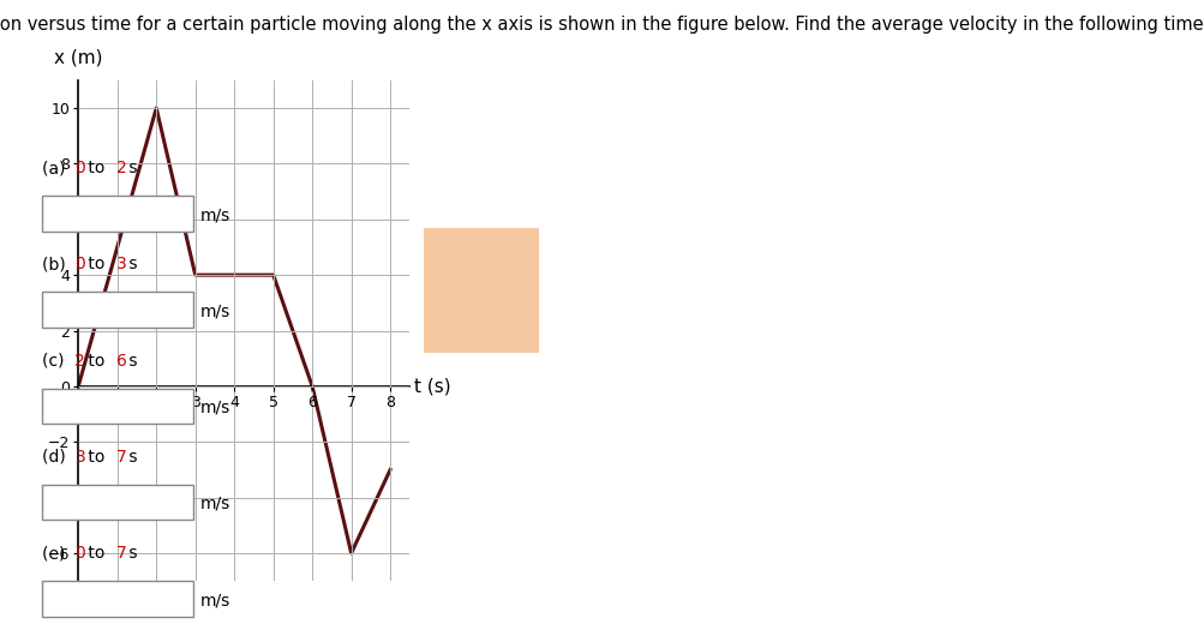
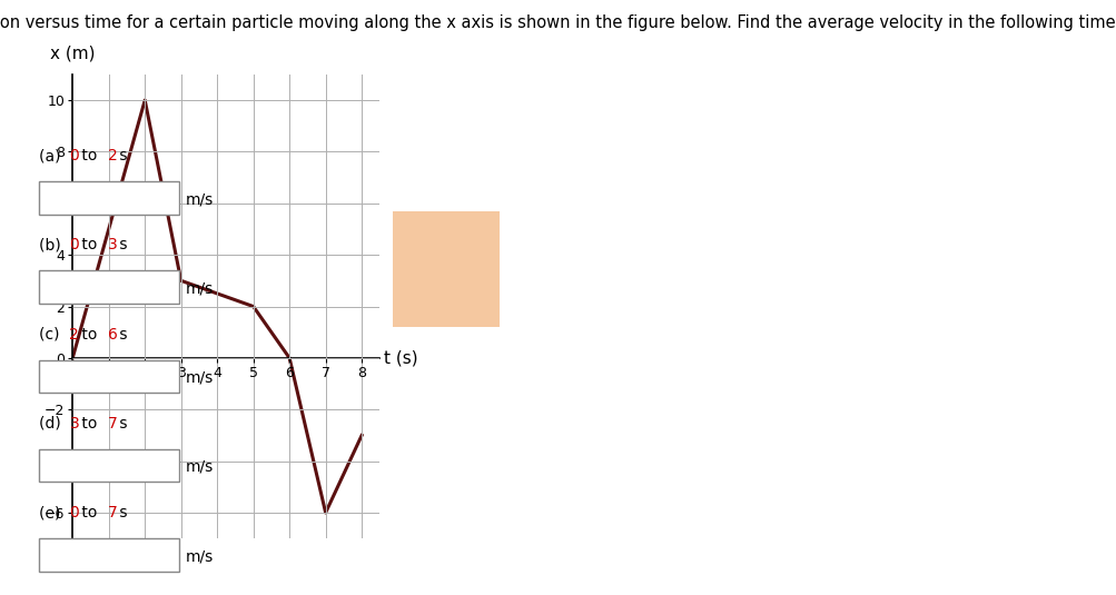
3: 4 -> 3
5: 4 -> 2
